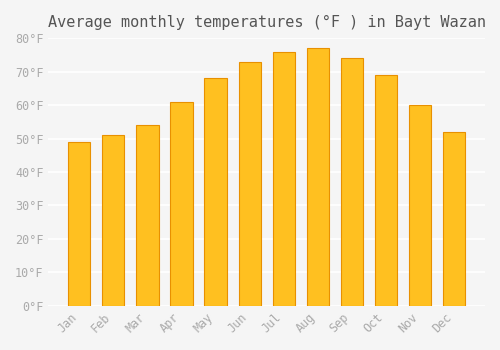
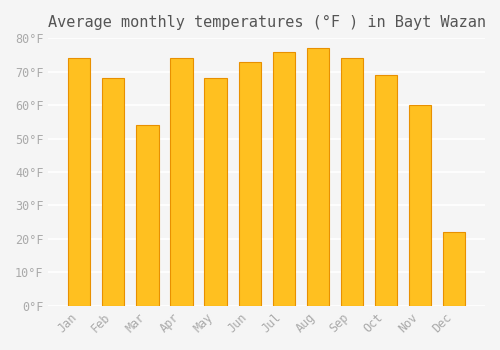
Jan: 49°F -> 74°F
Feb: 51°F -> 68°F
Apr: 61°F -> 74°F
Dec: 52°F -> 22°F
